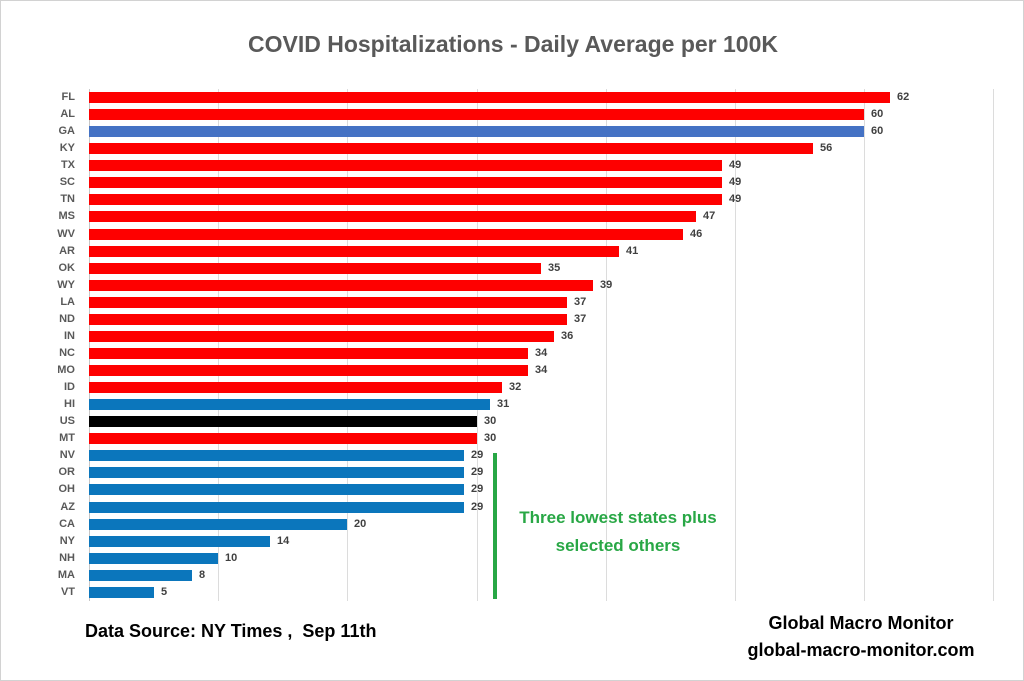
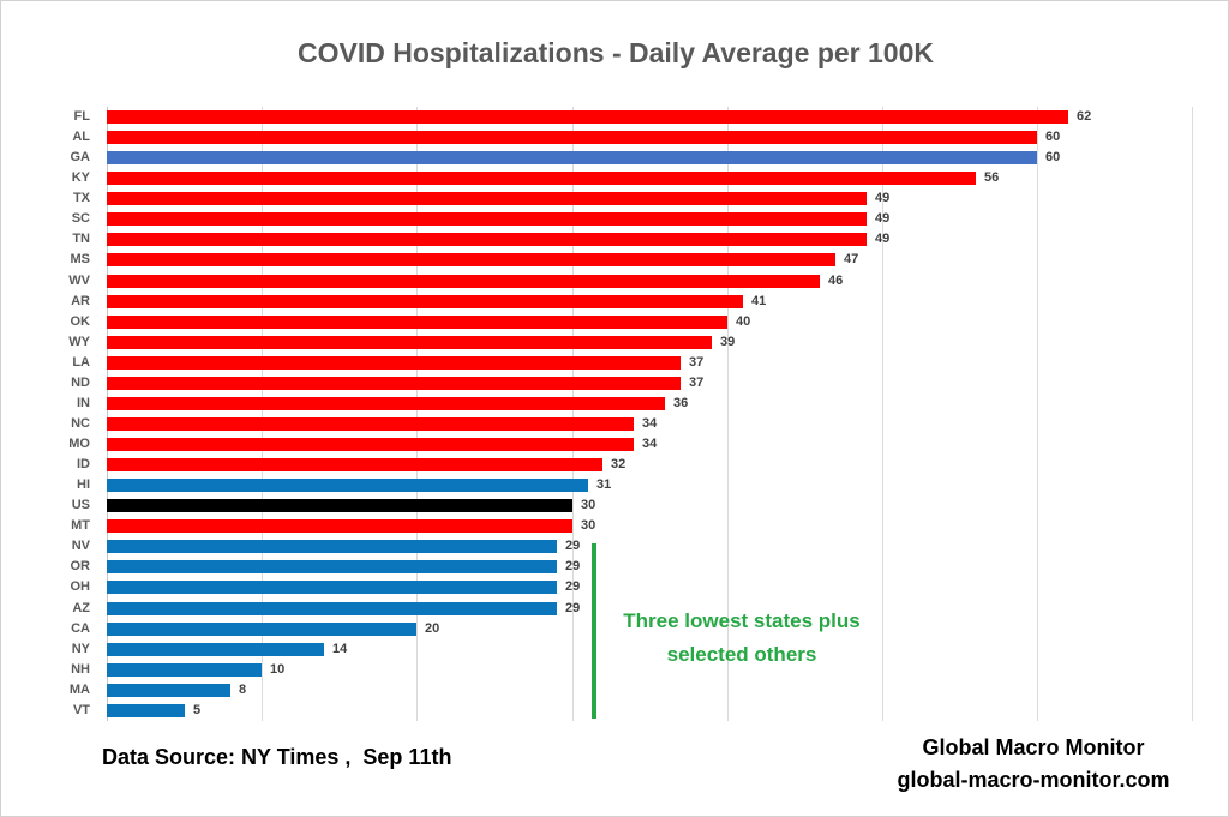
OK: 35 -> 40
